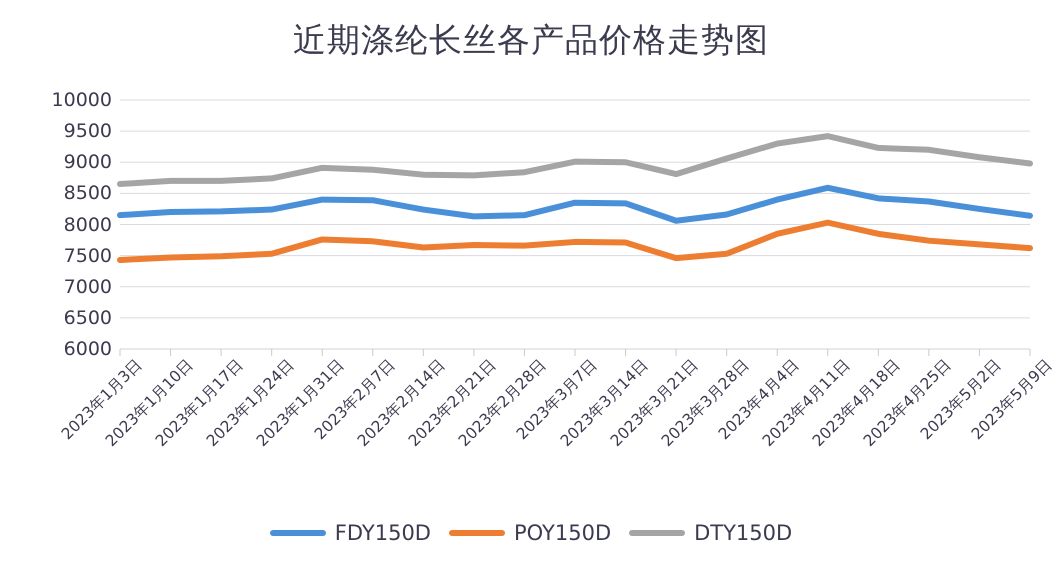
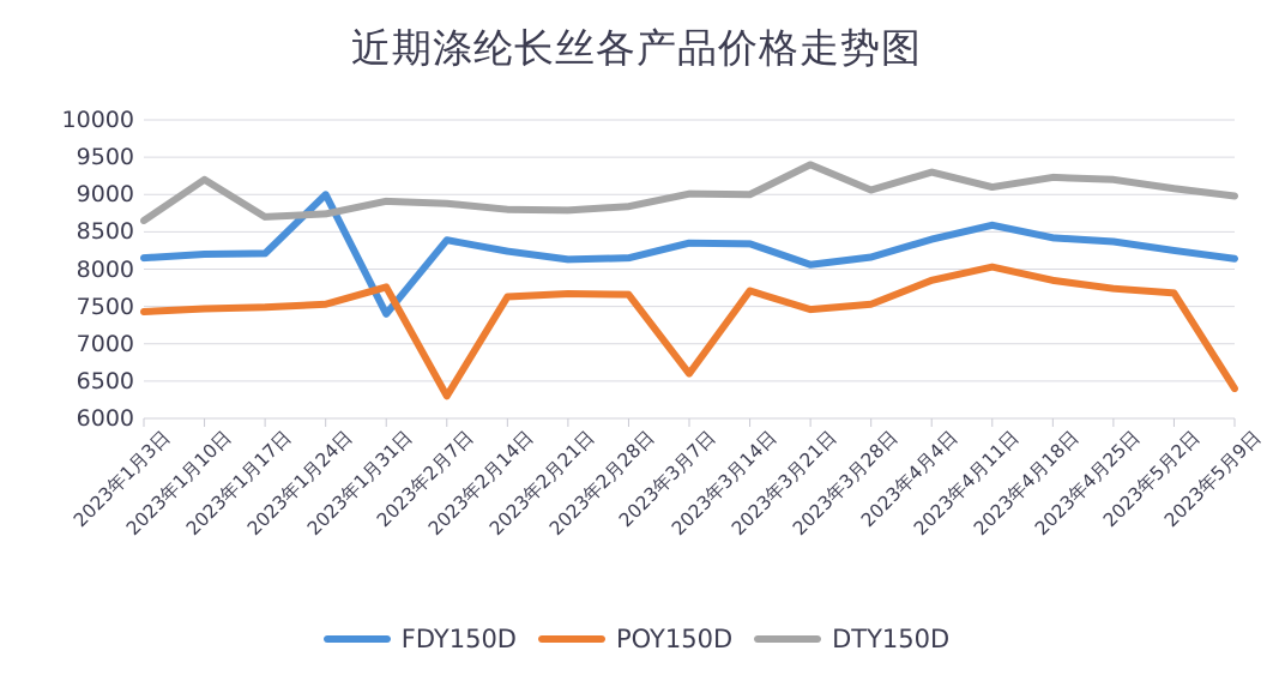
DTY150D/2023年1月10日: 8700 -> 9200
FDY150D/2023年1月24日: 8200 -> 9000
FDY150D/2023年1月31日: 8400 -> 7400
POY150D/2023年2月7日: 7700 -> 6300
POY150D/2023年3月7日: 7700 -> 6600
DTY150D/2023年3月21日: 8800 -> 9400
DTY150D/2023年4月11日: 9400 -> 9100
POY150D/2023年5月9日: 7600 -> 6400
